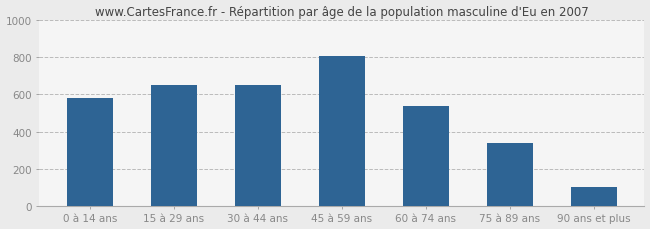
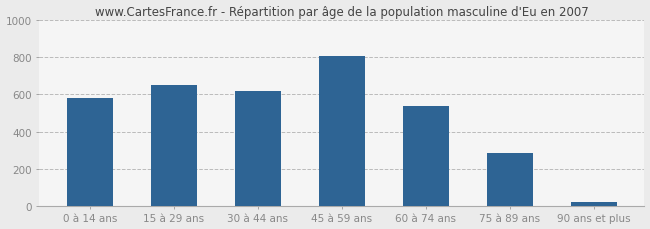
30 à 44 ans: 650 -> 620
75 à 89 ans: 340 -> 280
90 ans et plus: 100 -> 20
